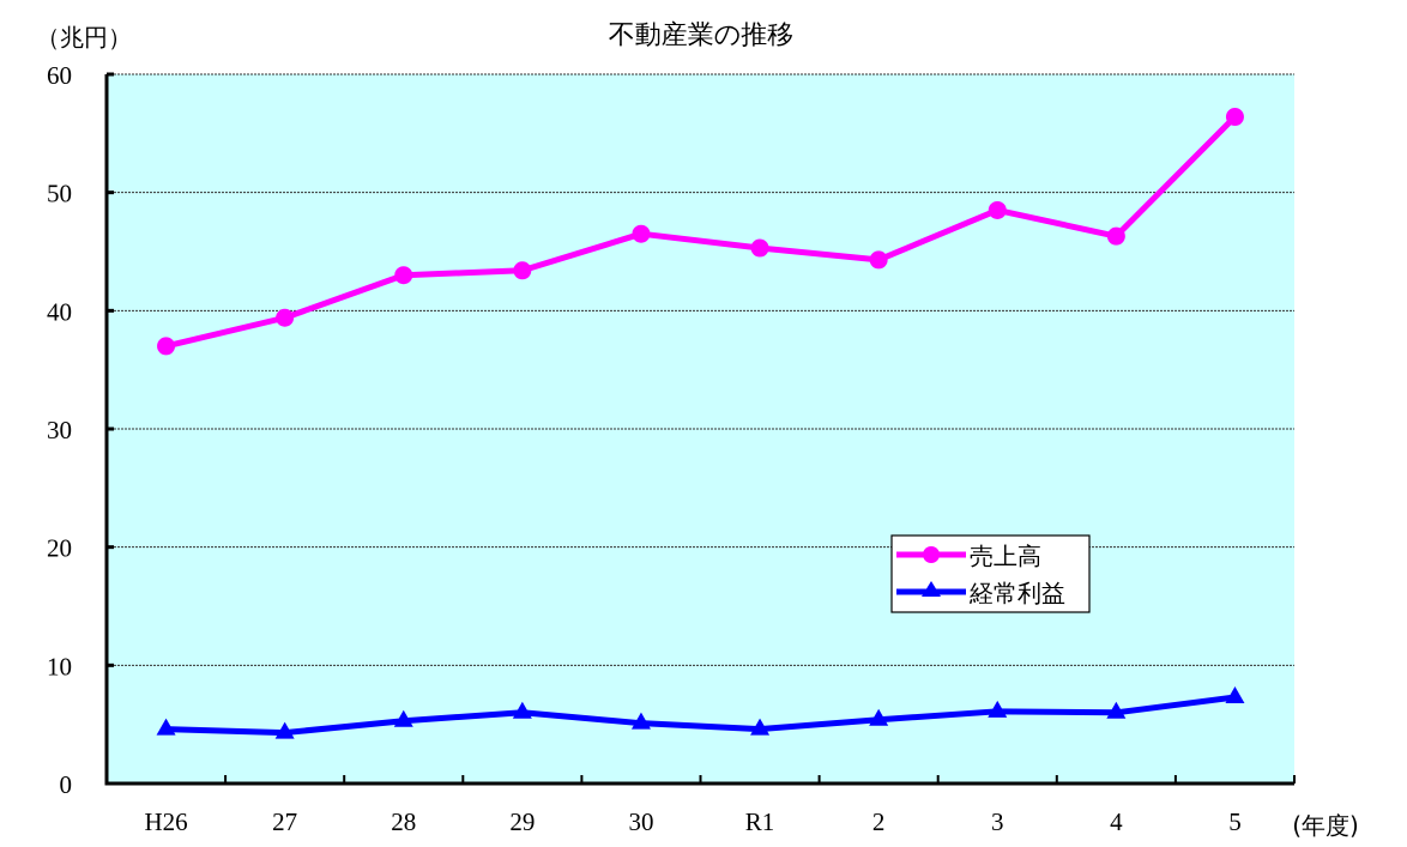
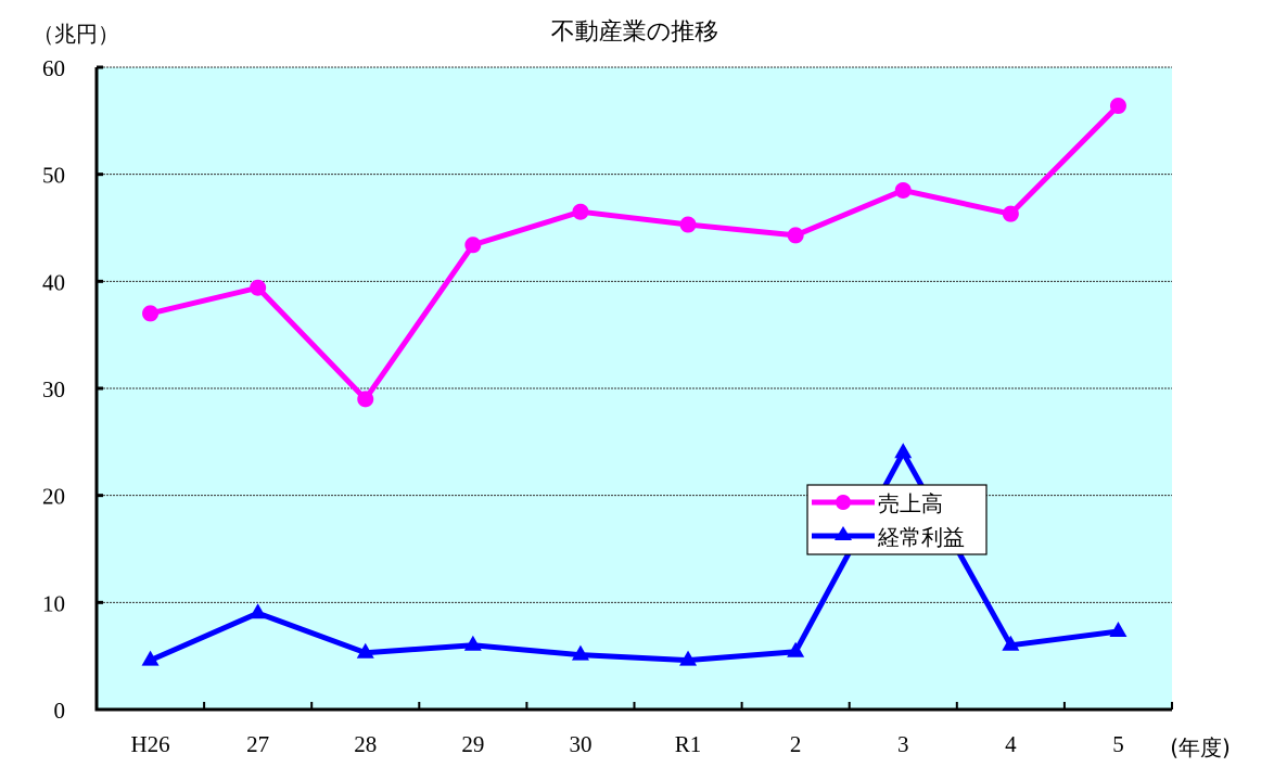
経常利益/27: 4 -> 9
売上高/28: 43 -> 29
経常利益/3: 6 -> 24
